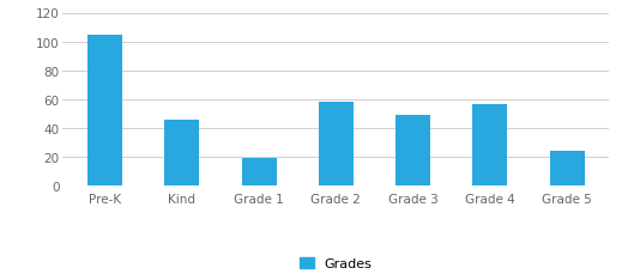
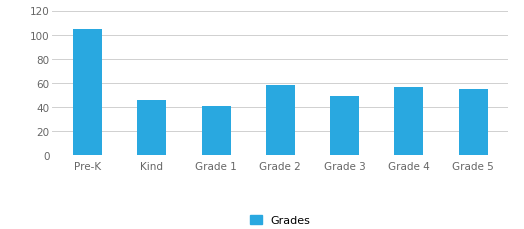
Grade 1: 19 -> 41
Grade 5: 24 -> 55
